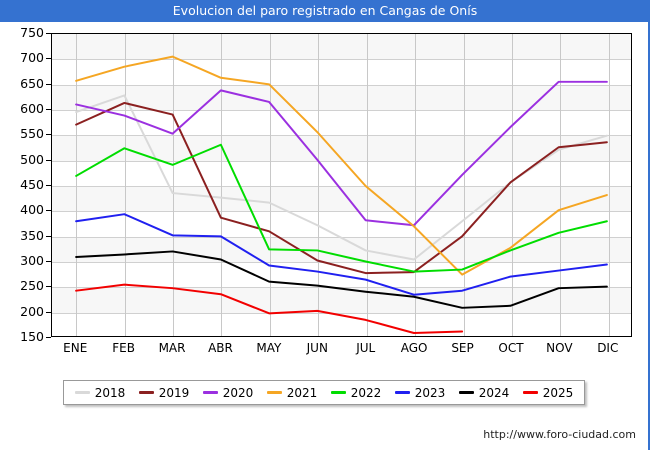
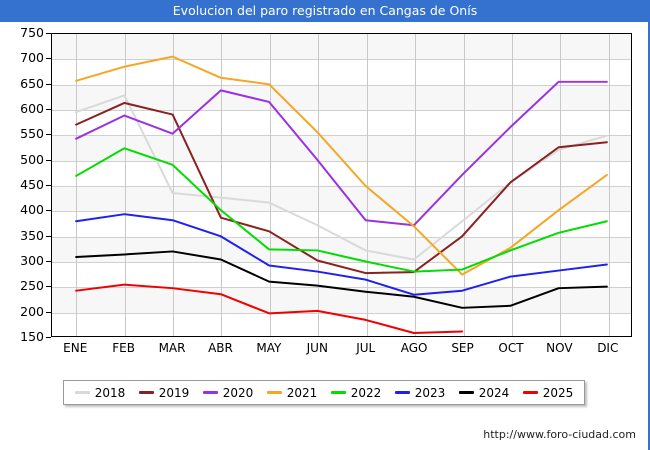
2020/ENE: 610 -> 540
2023/MAR: 350 -> 380
2022/ABR: 530 -> 400
2021/DIC: 430 -> 470
